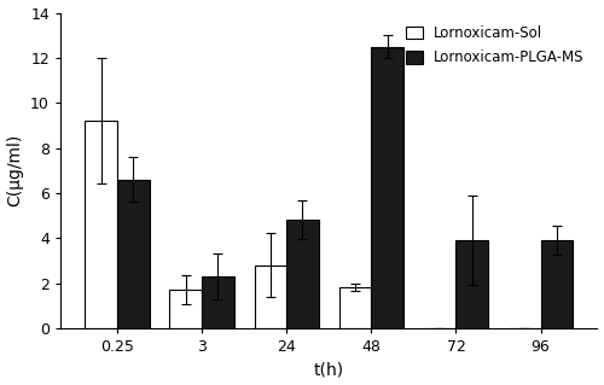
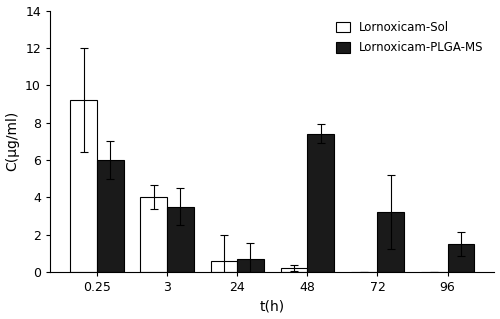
Lornoxicam-PLGA-MS/0.25: 6.6 -> 6.0
Lornoxicam-Sol/3: 1.7 -> 4.0
Lornoxicam-PLGA-MS/3: 2.3 -> 3.5
Lornoxicam-Sol/24: 2.8 -> 0.6
Lornoxicam-PLGA-MS/24: 4.8 -> 0.7
Lornoxicam-Sol/48: 1.8 -> 0.2
Lornoxicam-PLGA-MS/48: 12.5 -> 7.4
Lornoxicam-PLGA-MS/72: 3.9 -> 3.2
Lornoxicam-PLGA-MS/96: 3.9 -> 1.5
